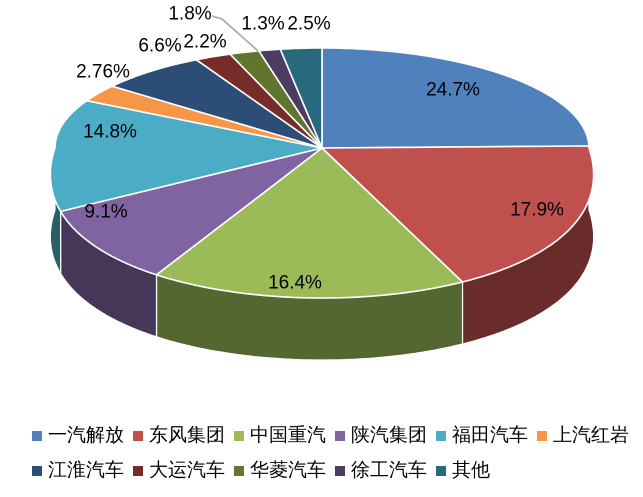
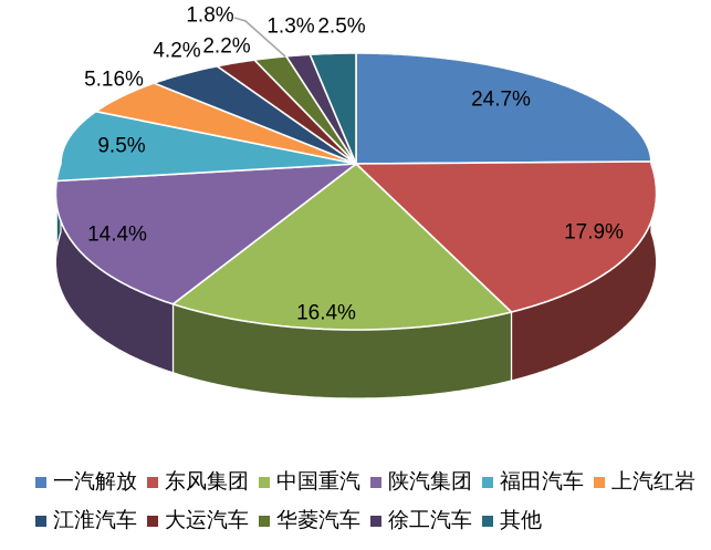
陕汽集团: 9.1% -> 14.4%
福田汽车: 14.8% -> 9.5%
上汽红岩: 2.76% -> 5.16%
江淮汽车: 6.6% -> 4.2%
